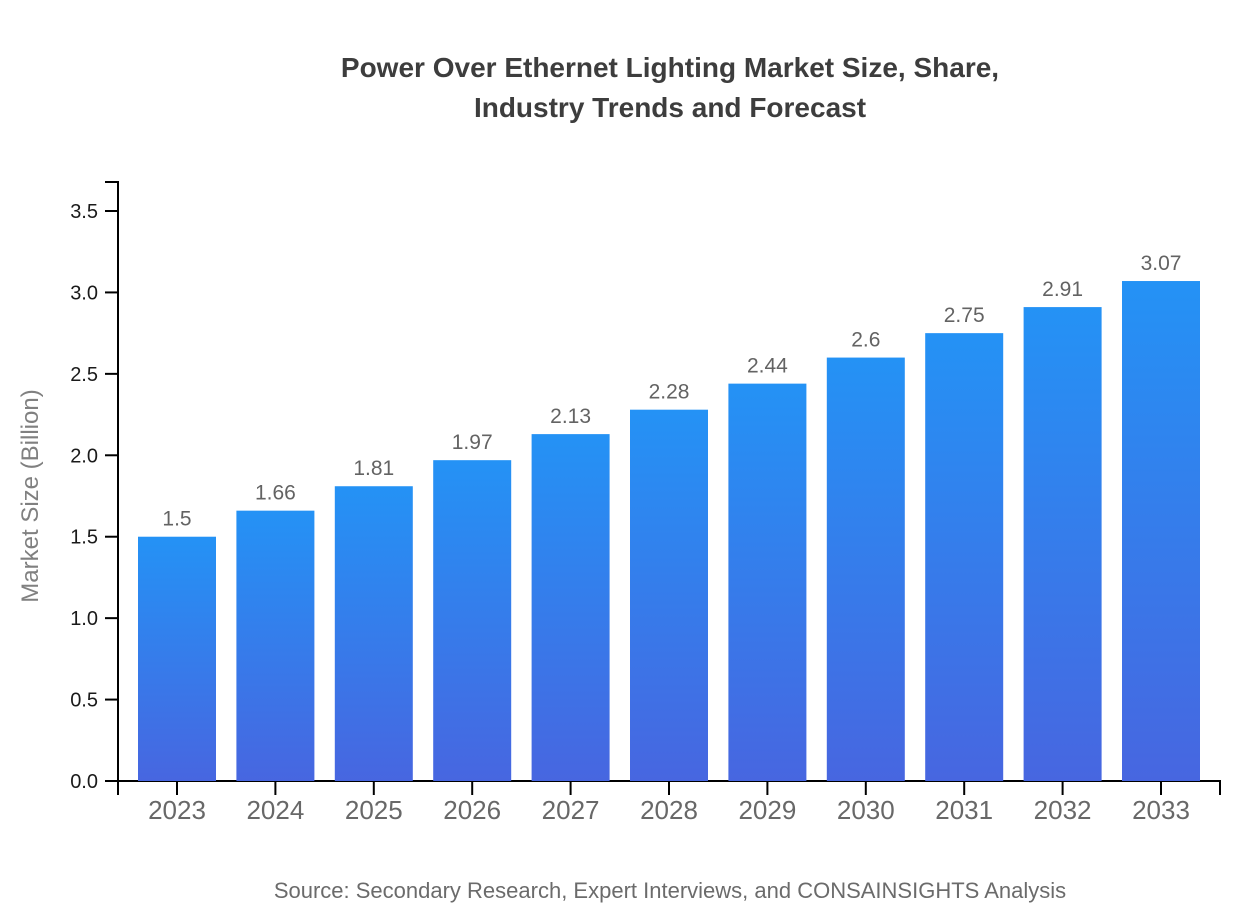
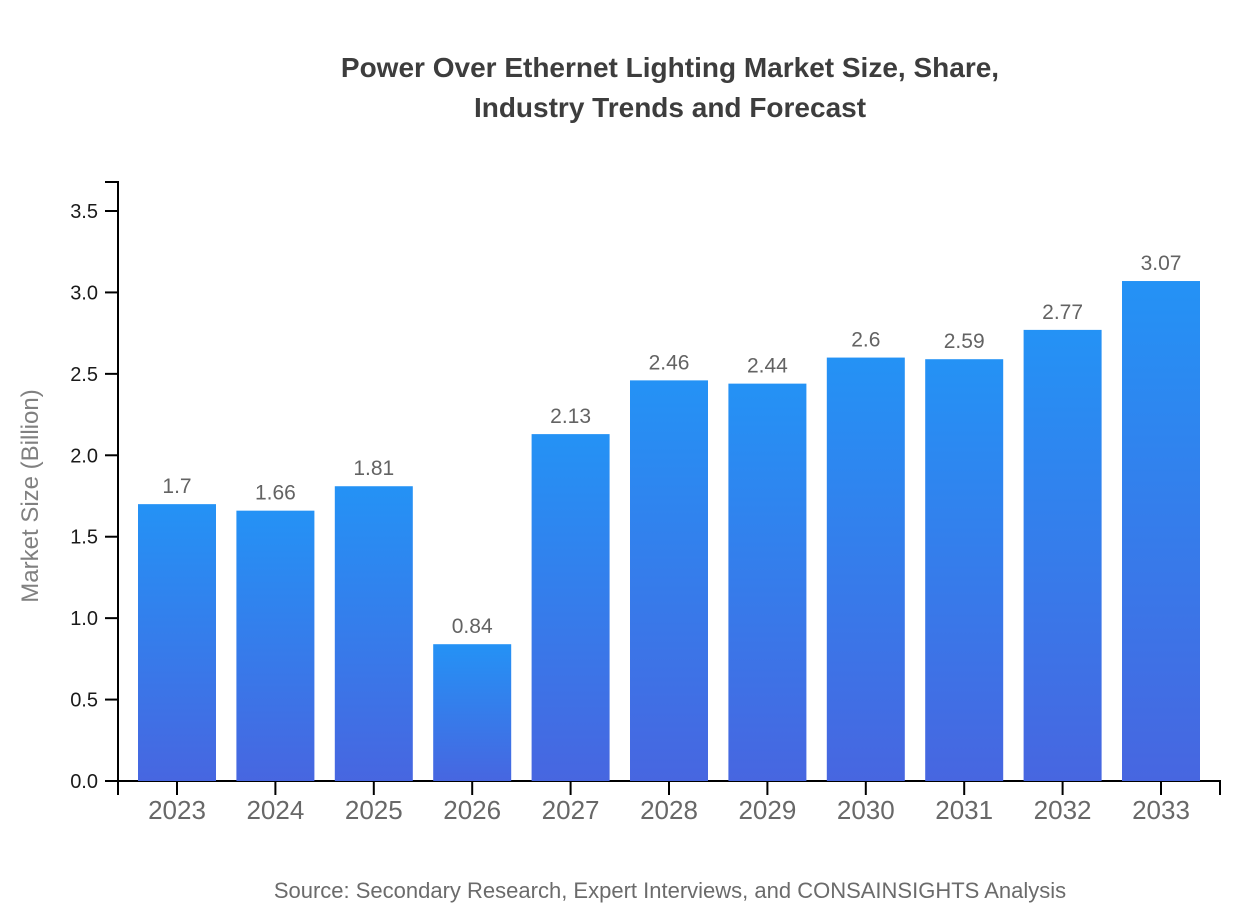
2023: 1.5 -> 1.7
2026: 1.97 -> 0.84
2028: 2.28 -> 2.46
2031: 2.75 -> 2.59
2032: 2.91 -> 2.77
